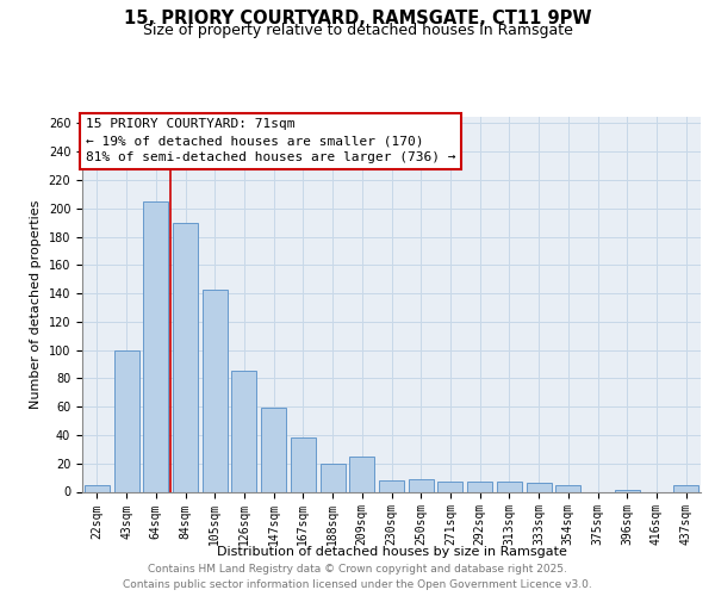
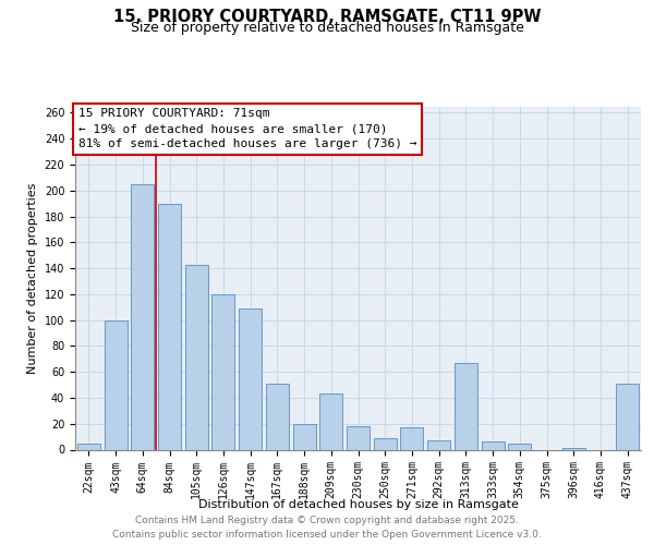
126sqm: 85 -> 120
147sqm: 59 -> 109
167sqm: 38 -> 51
209sqm: 25 -> 43
230sqm: 8 -> 18
271sqm: 7 -> 17
313sqm: 7 -> 67
437sqm: 5 -> 51
